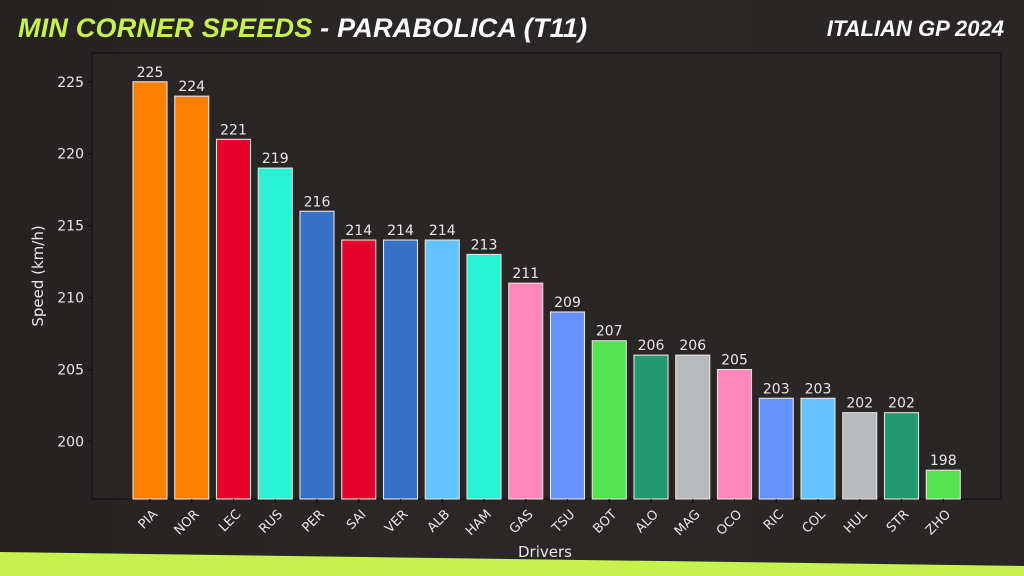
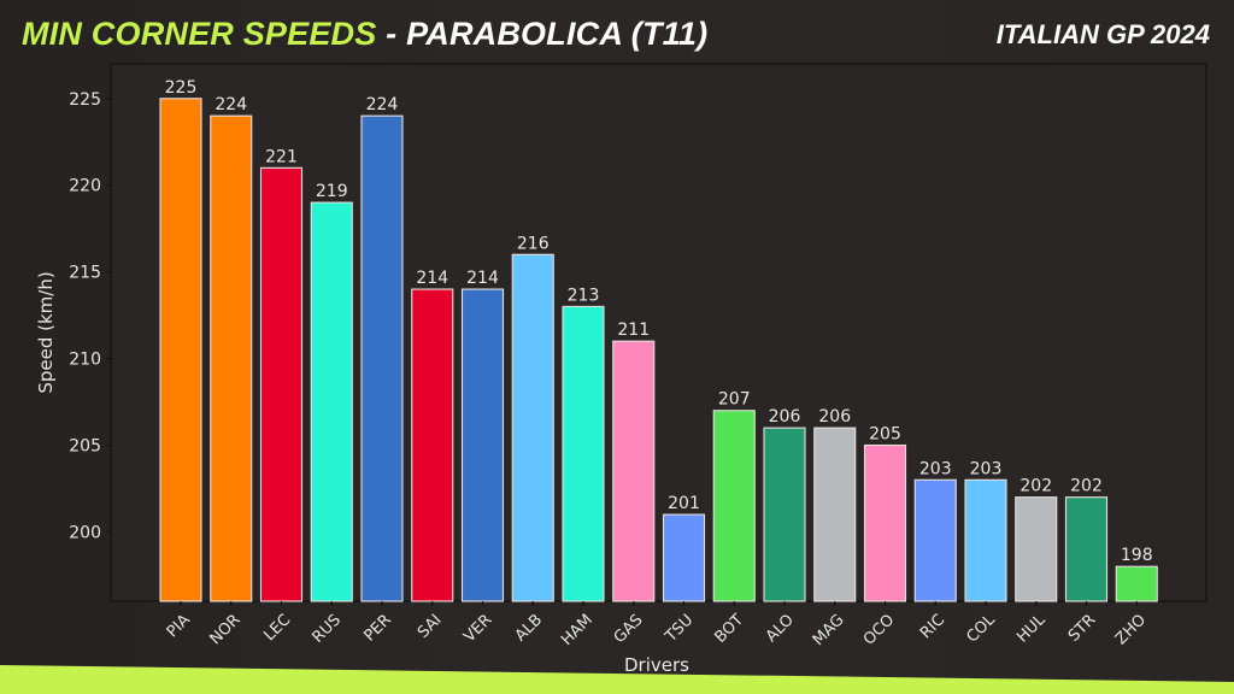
PER: 216 -> 224
ALB: 214 -> 216
TSU: 209 -> 201
